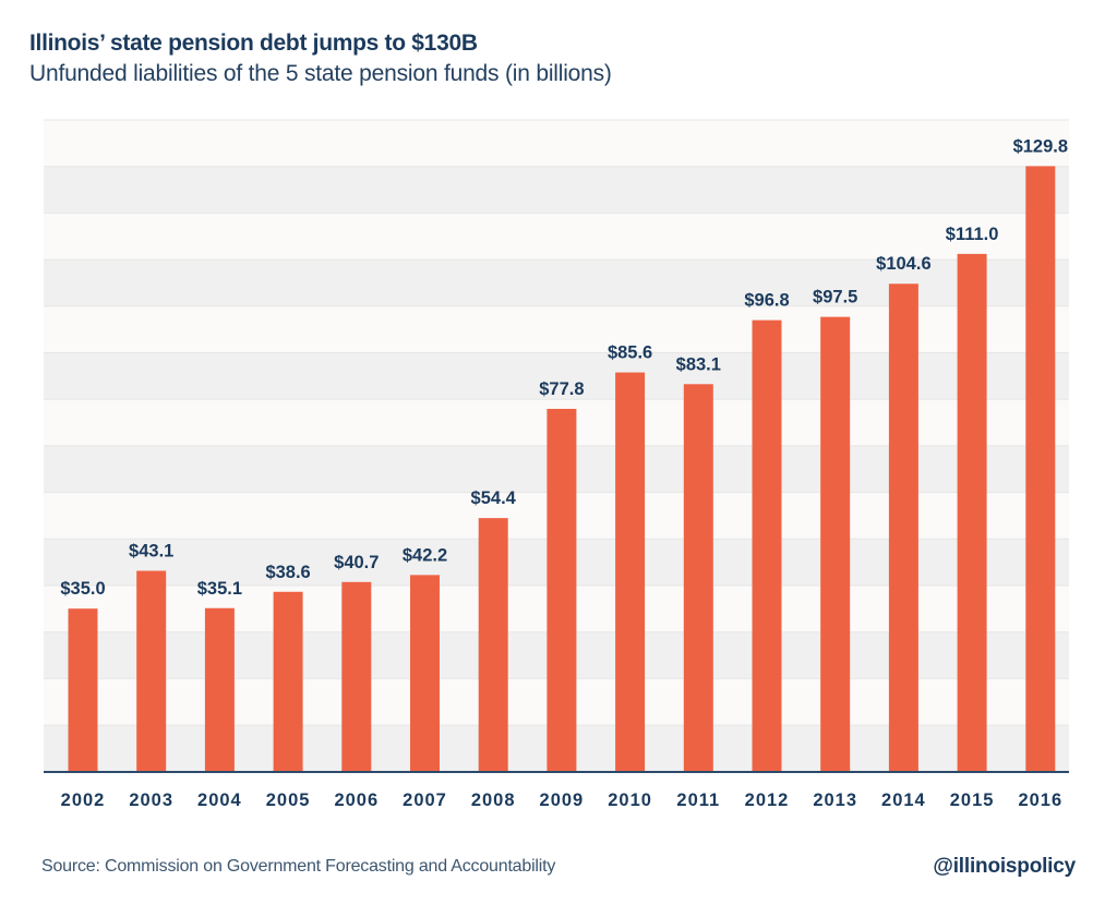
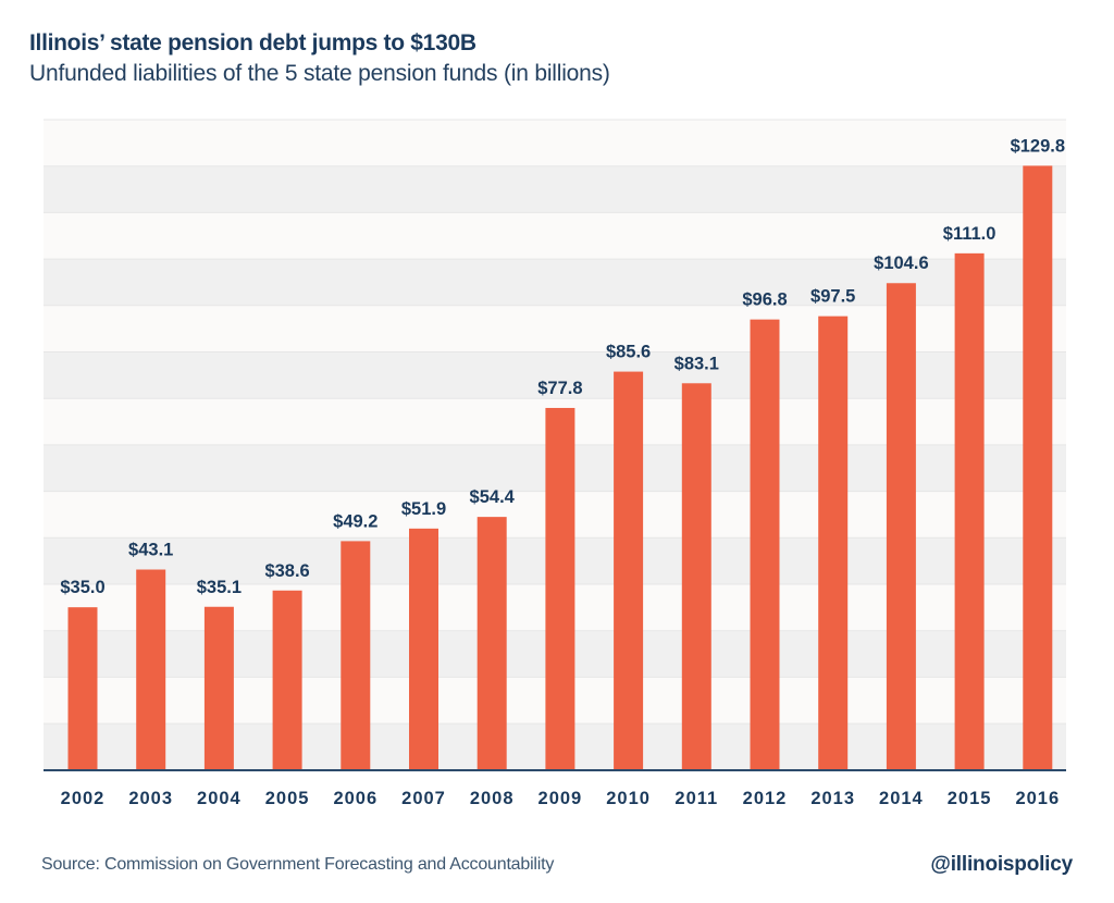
2006: $40.7 -> $49.2
2007: $42.2 -> $51.9
